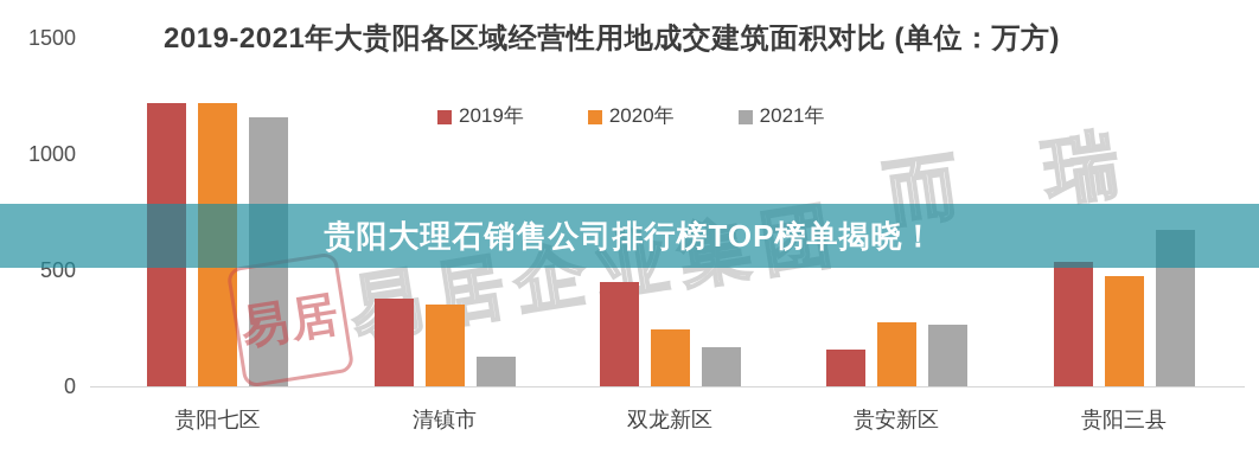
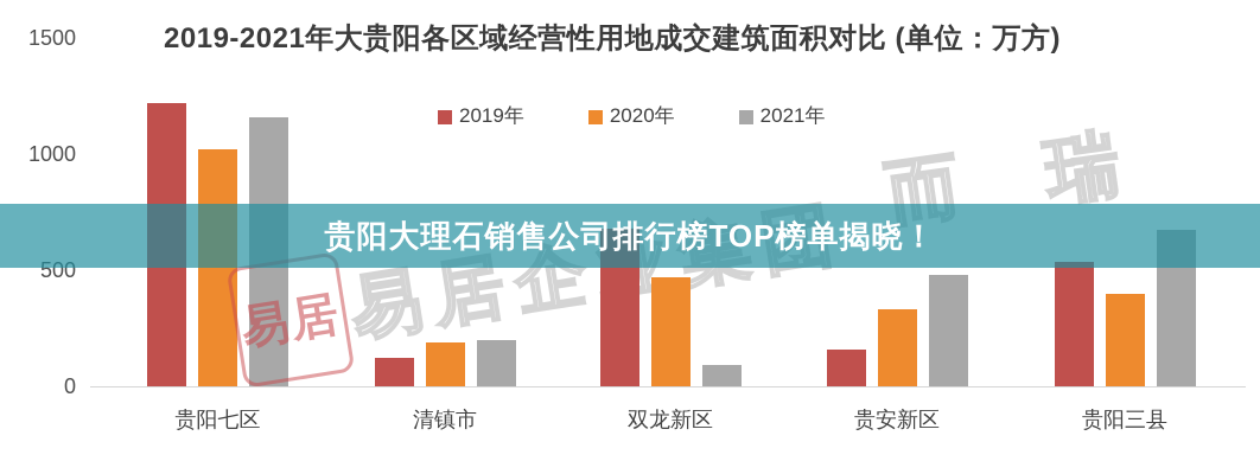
2020年/贵阳七区: 1220 -> 1020
2019年/清镇市: 380 -> 120
2020年/清镇市: 350 -> 190
2021年/清镇市: 120 -> 200
2019年/双龙新区: 450 -> 680
2020年/双龙新区: 240 -> 470
2021年/双龙新区: 170 -> 90
2020年/贵安新区: 280 -> 330
2021年/贵安新区: 260 -> 480
2020年/贵阳三县: 480 -> 400
